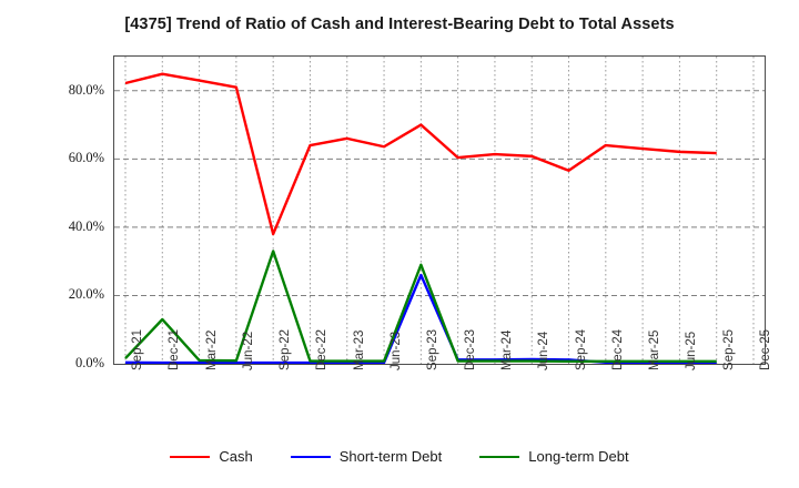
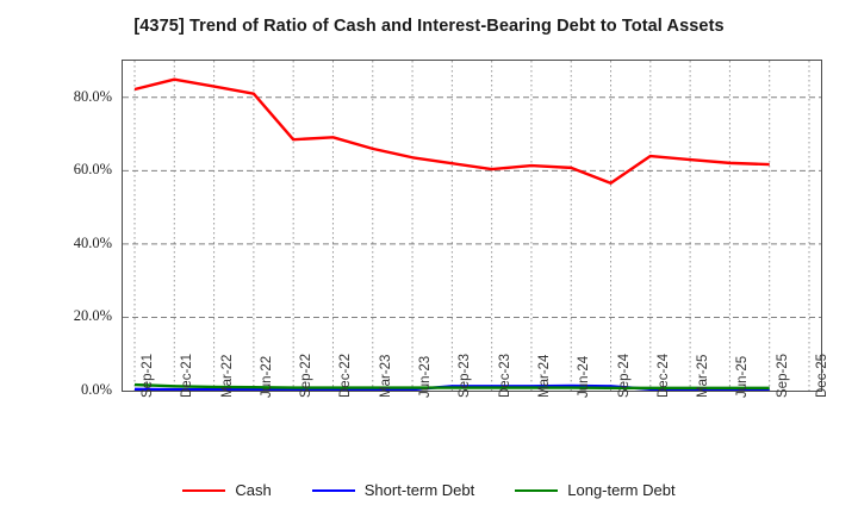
Long-term Debt/Dec-21: 13% -> 1%
Cash/Sep-22: 38% -> 68%
Long-term Debt/Sep-22: 33% -> 1%
Cash/Dec-22: 64% -> 69%
Cash/Sep-23: 70% -> 62%
Short-term Debt/Sep-23: 26% -> 1%
Long-term Debt/Sep-23: 29% -> 1%
